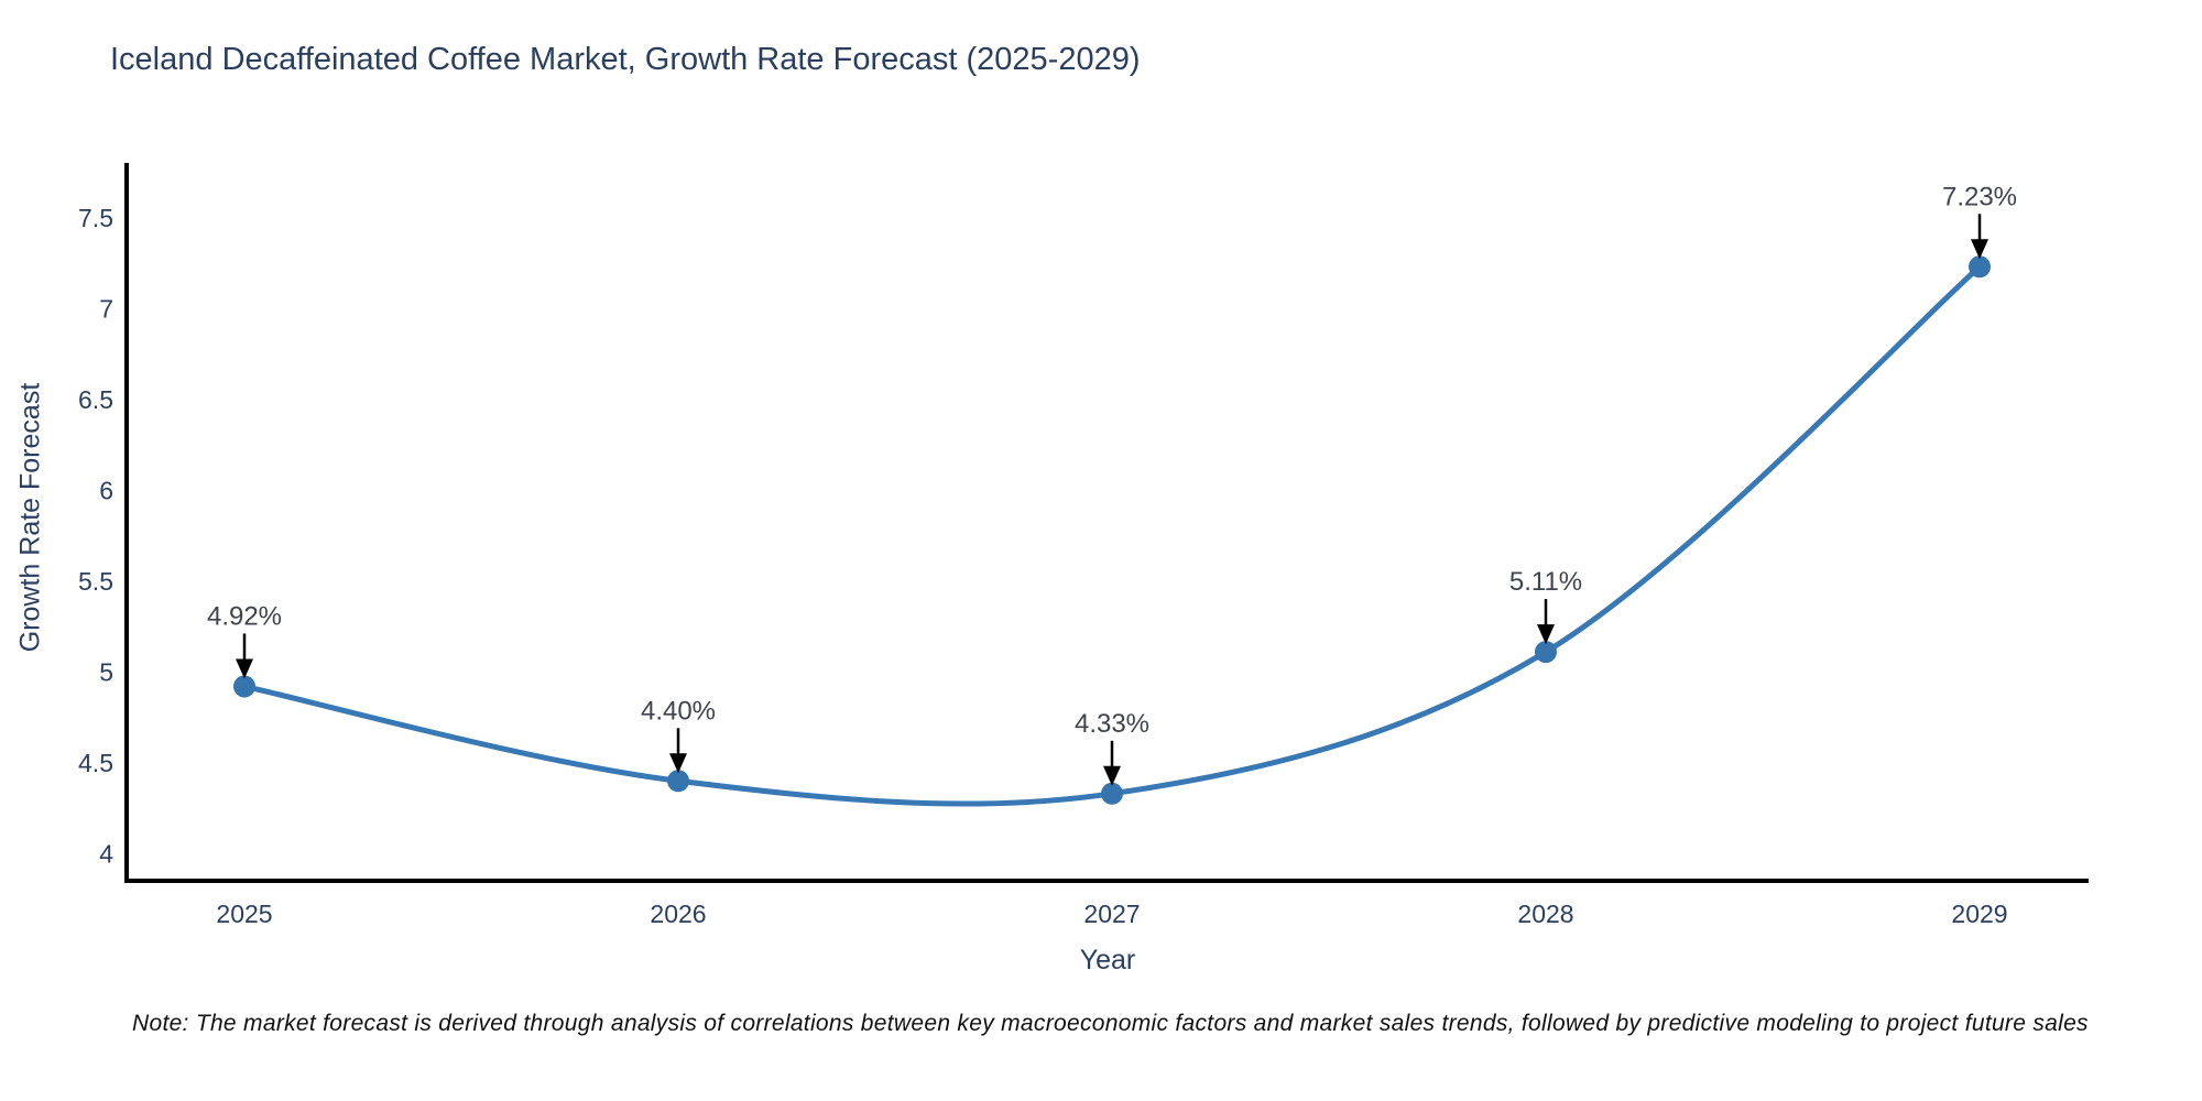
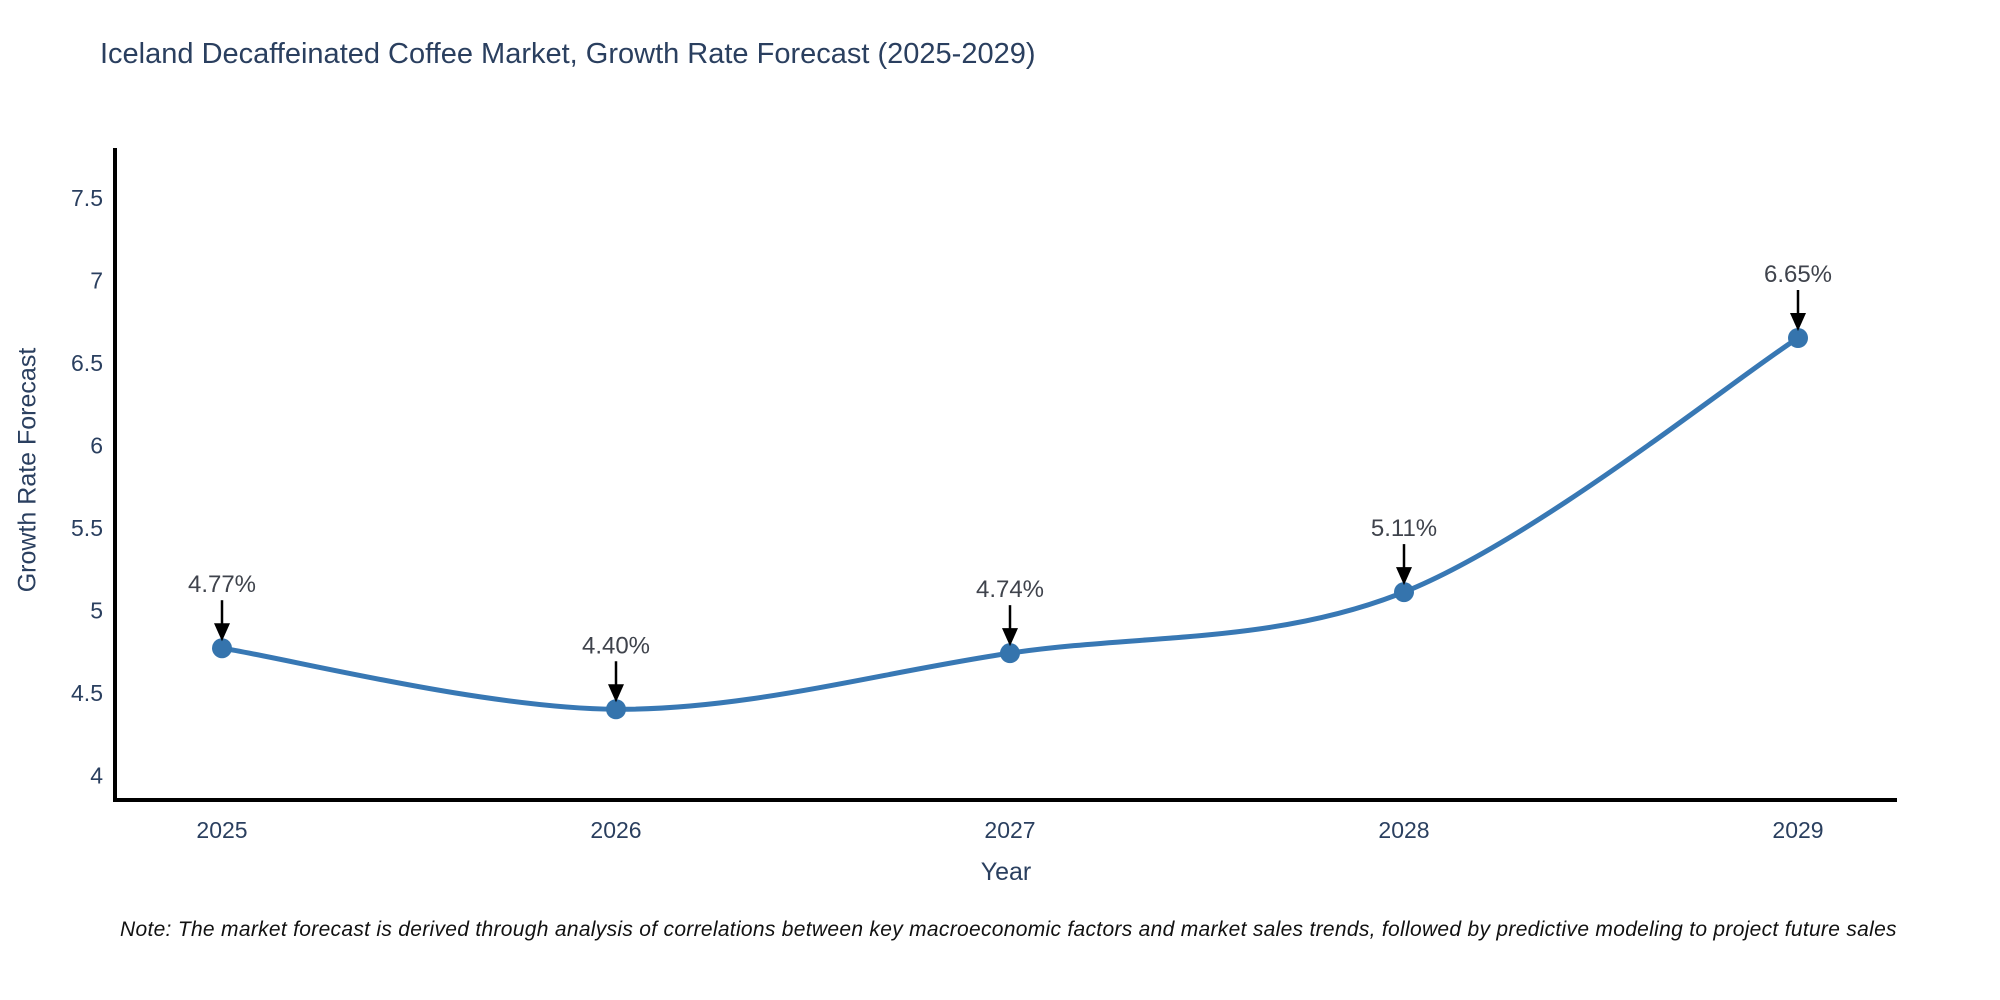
2025: 4.92% -> 4.77%
2027: 4.33% -> 4.74%
2029: 7.23% -> 6.65%
